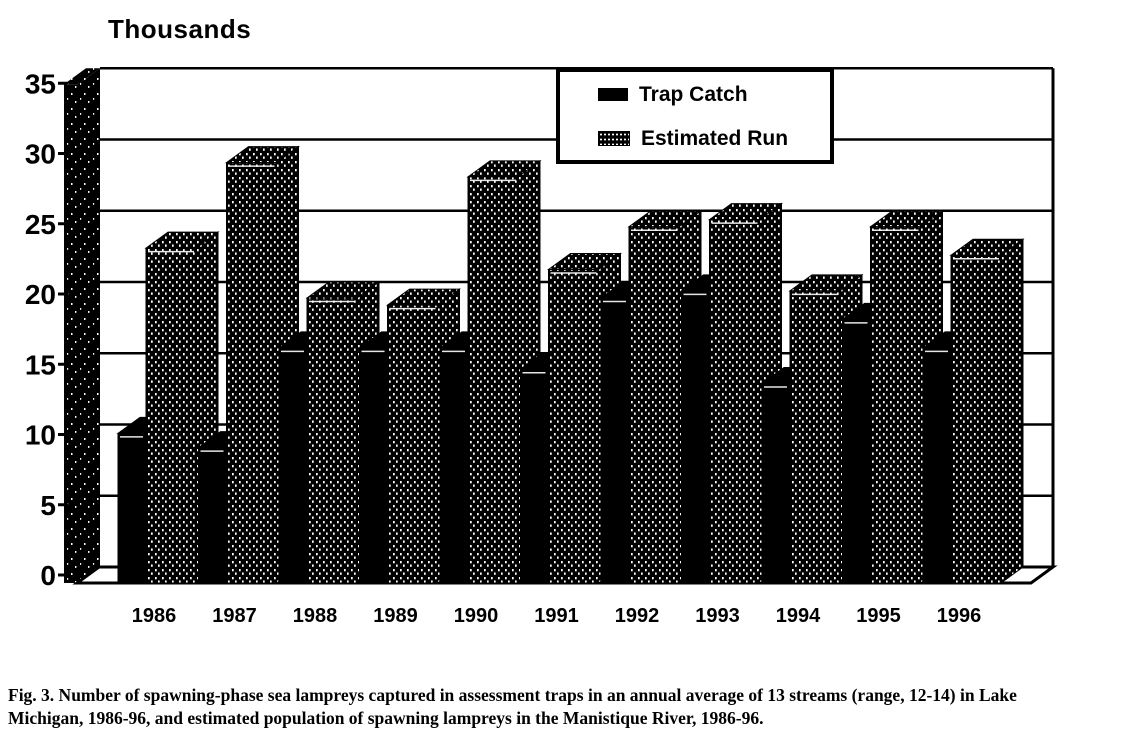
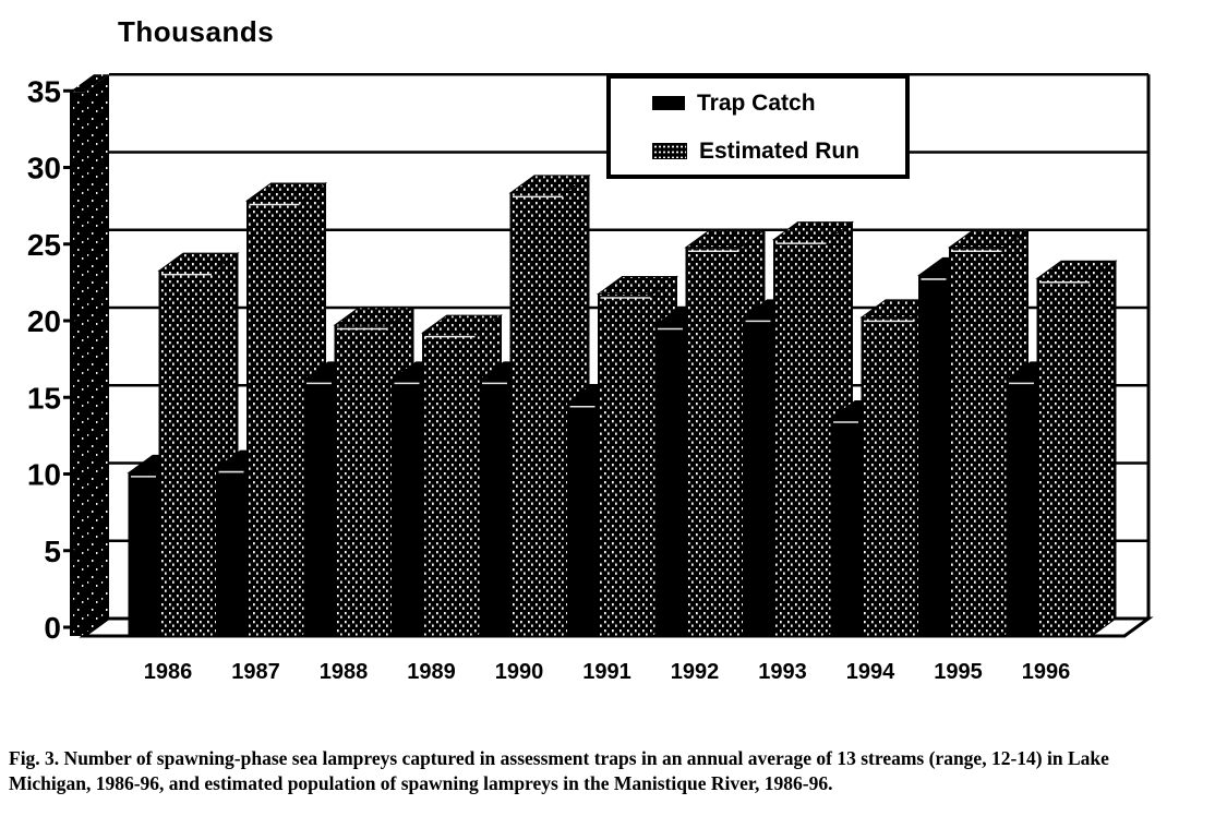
Trap Catch/1987: 9.5 -> 10.8
Estimated Run/1987: 29.5 -> 28.0
Trap Catch/1995: 18.5 -> 23.2
